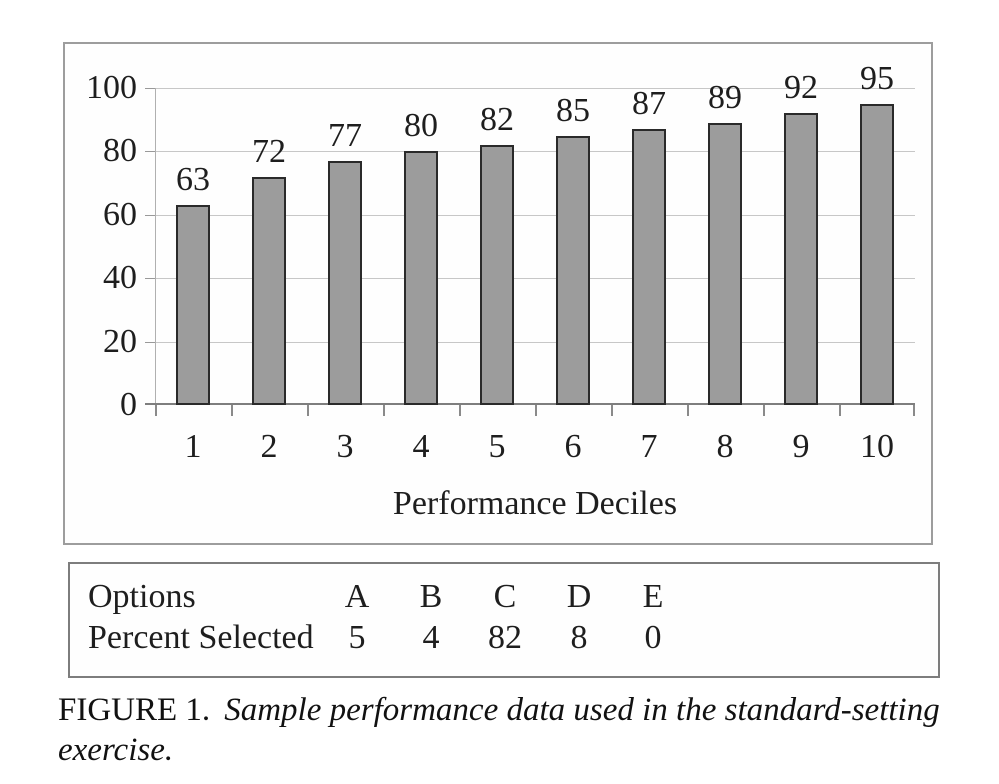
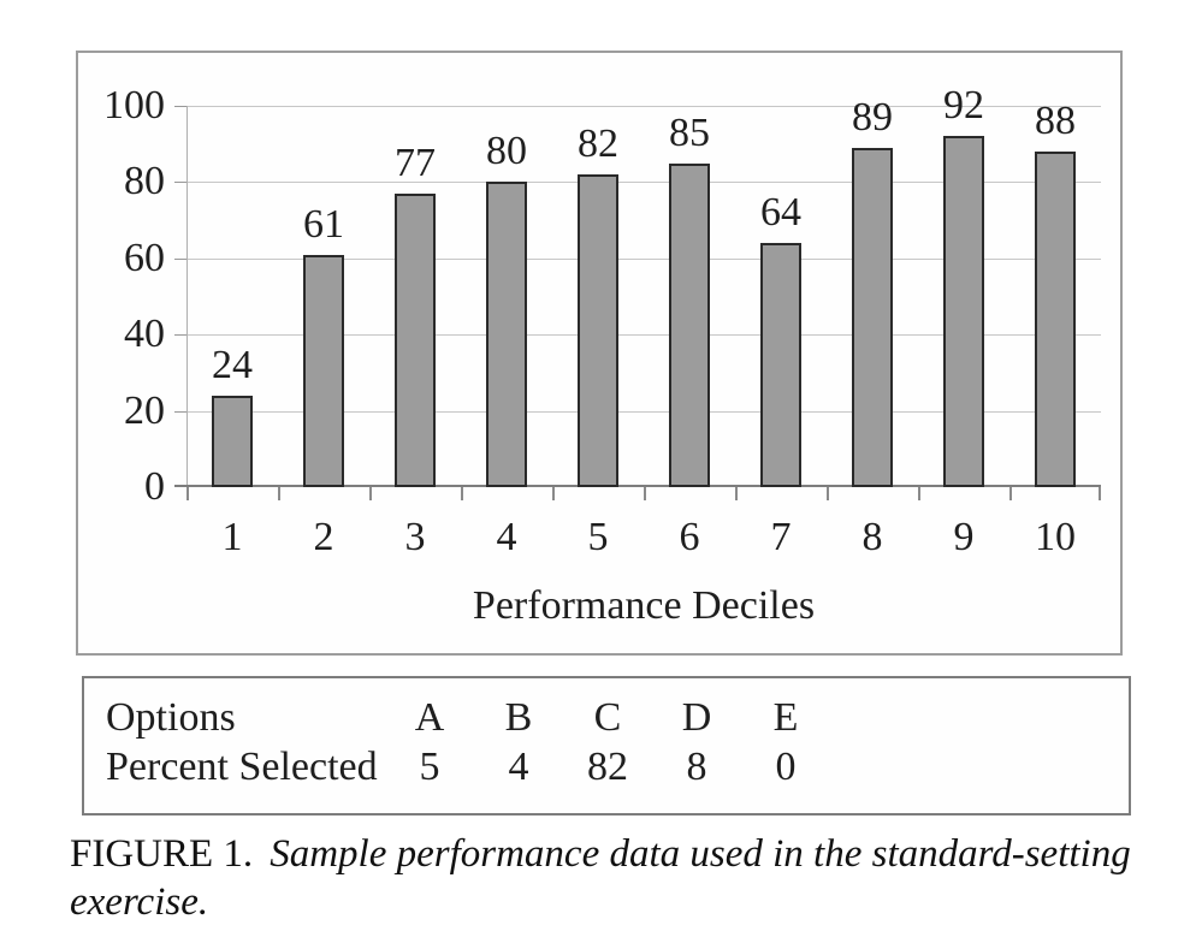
1: 63 -> 24
2: 72 -> 61
7: 87 -> 64
10: 95 -> 88
